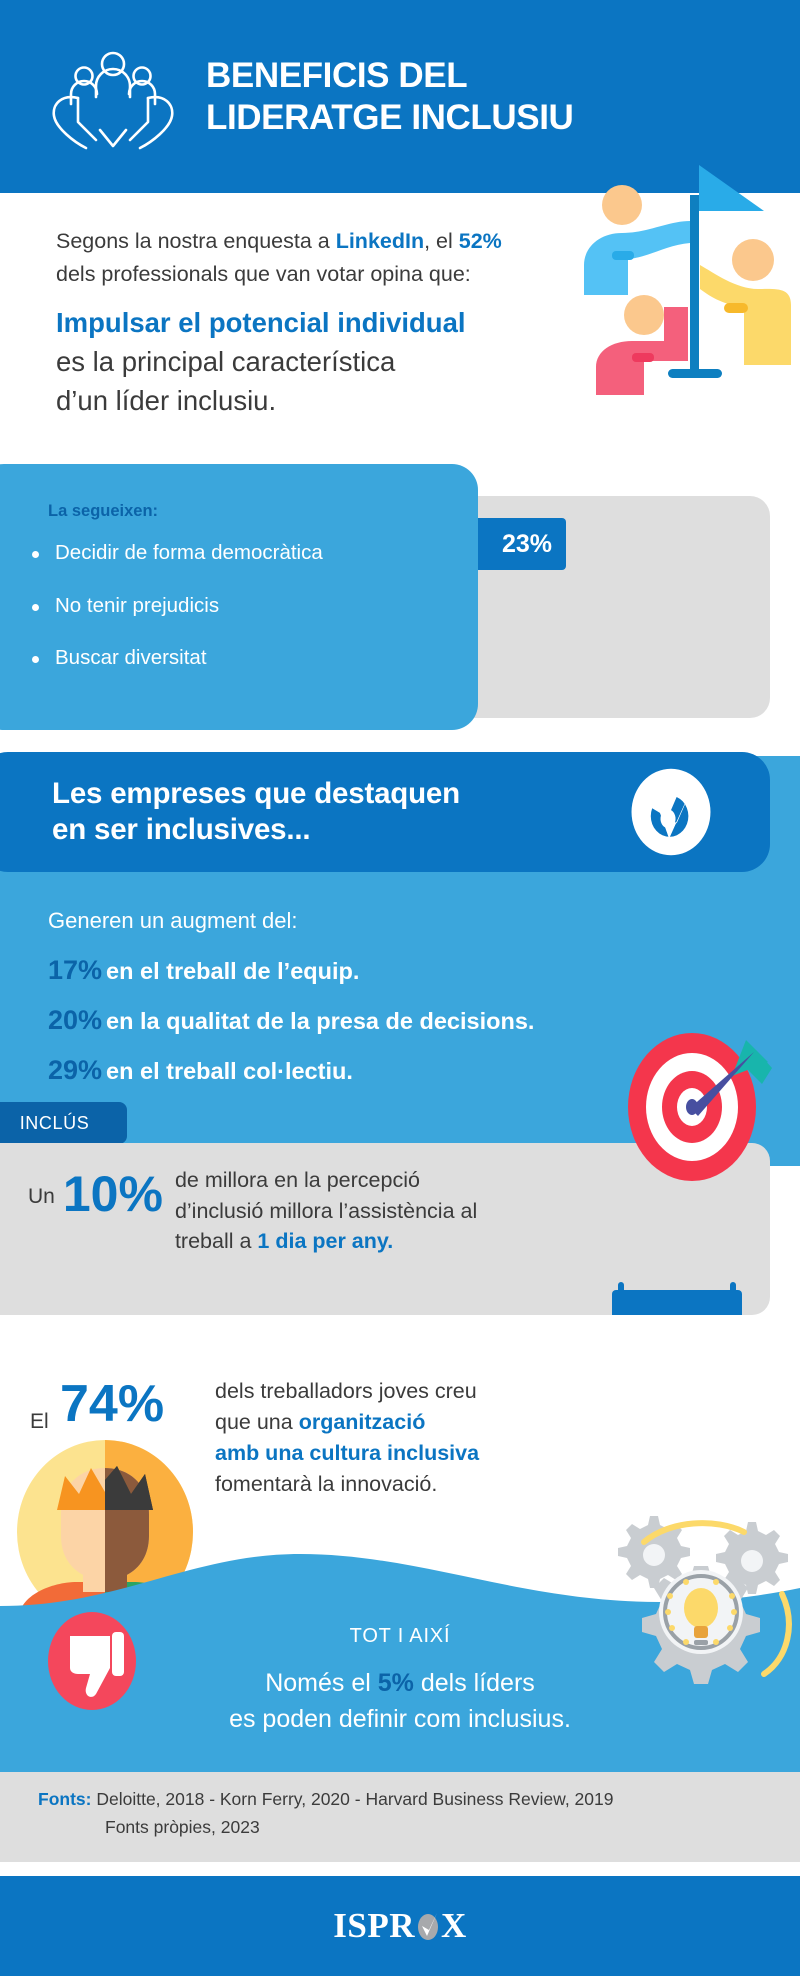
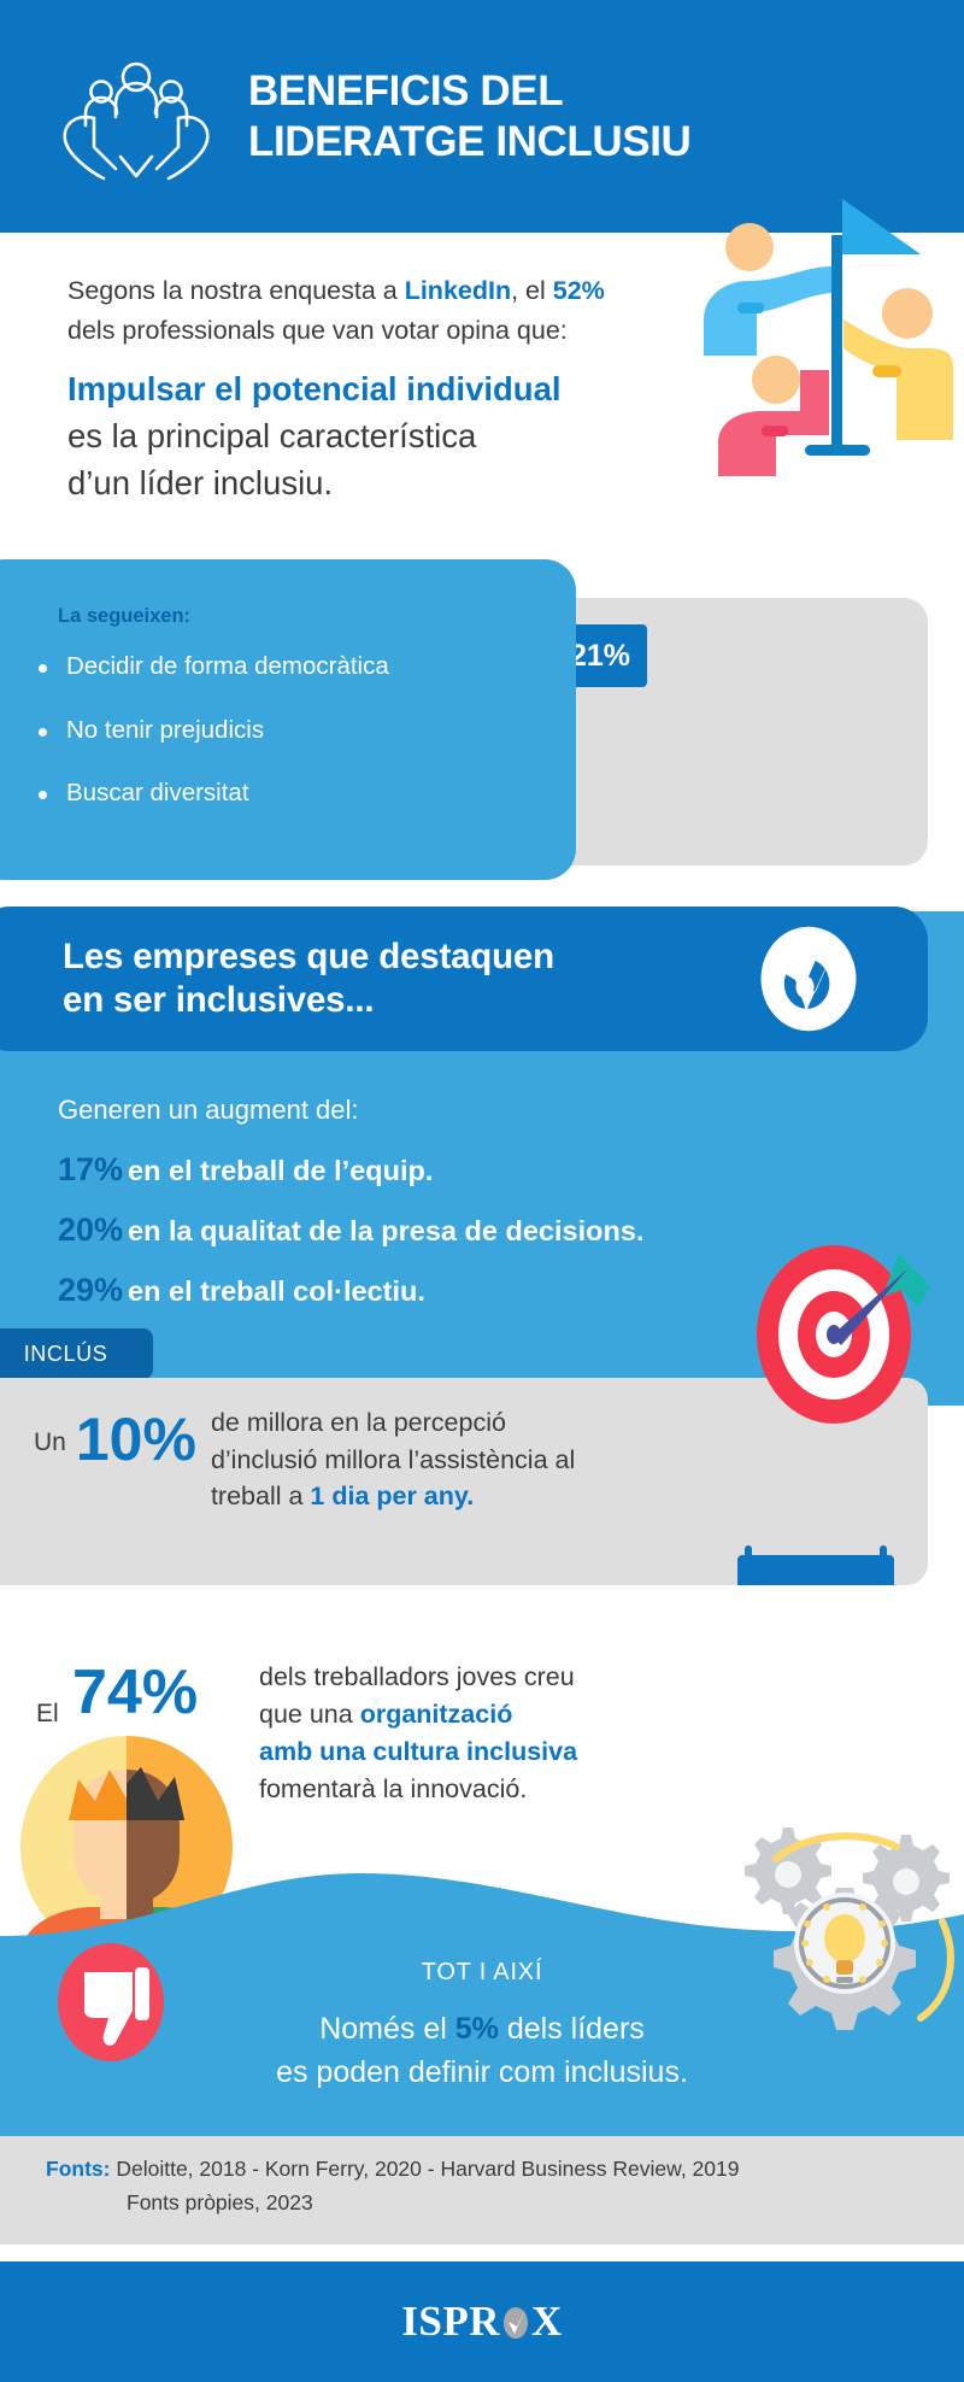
Decidir de forma democràtica: 23% -> 21%
